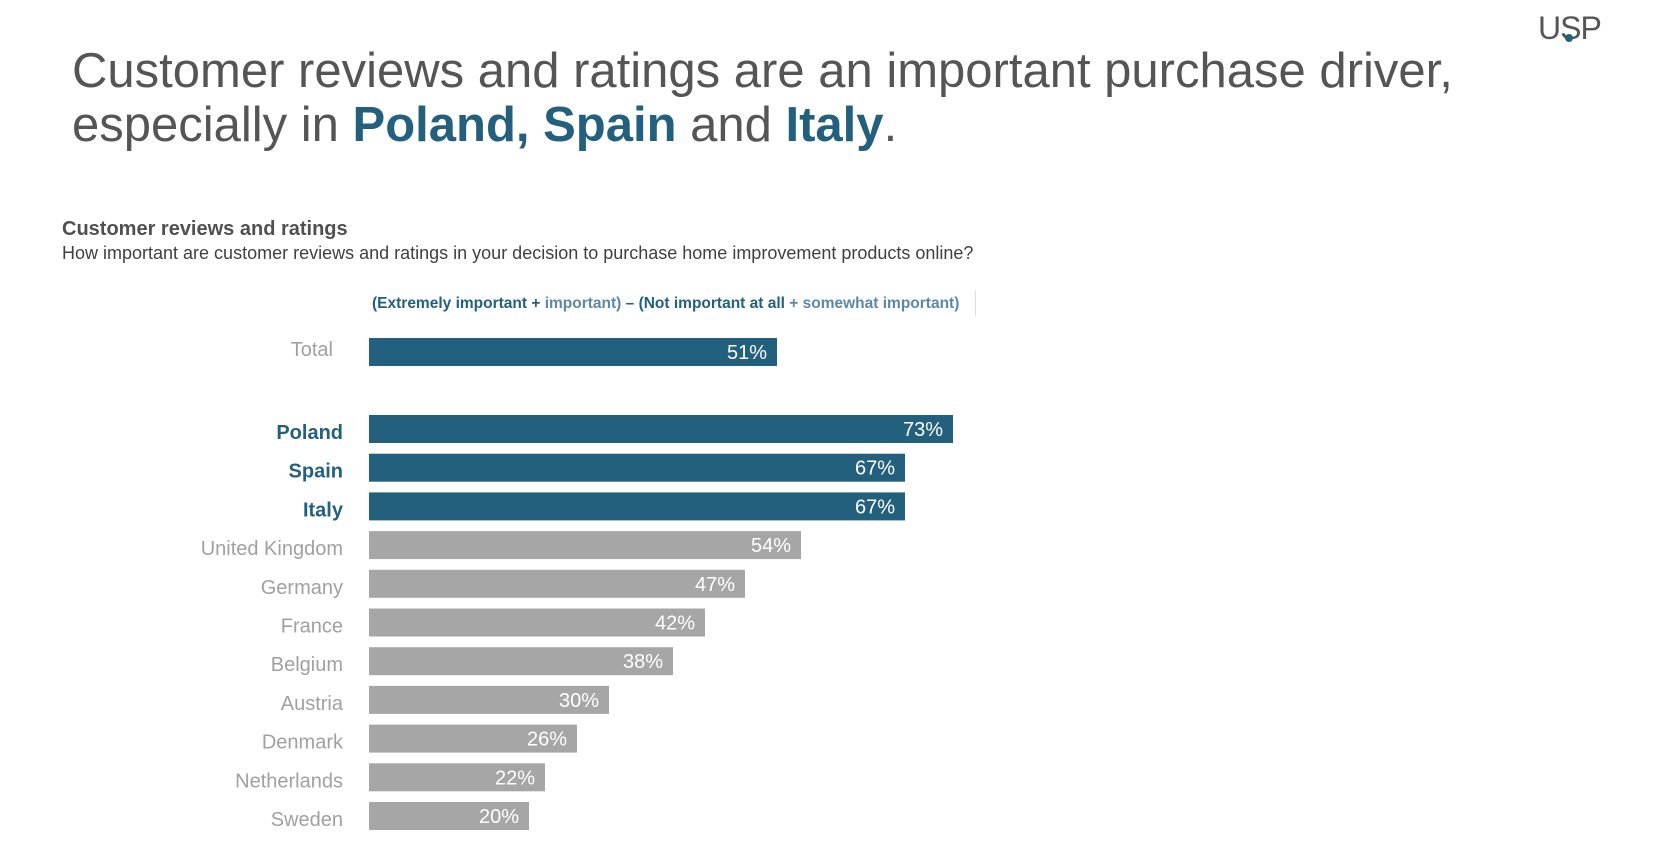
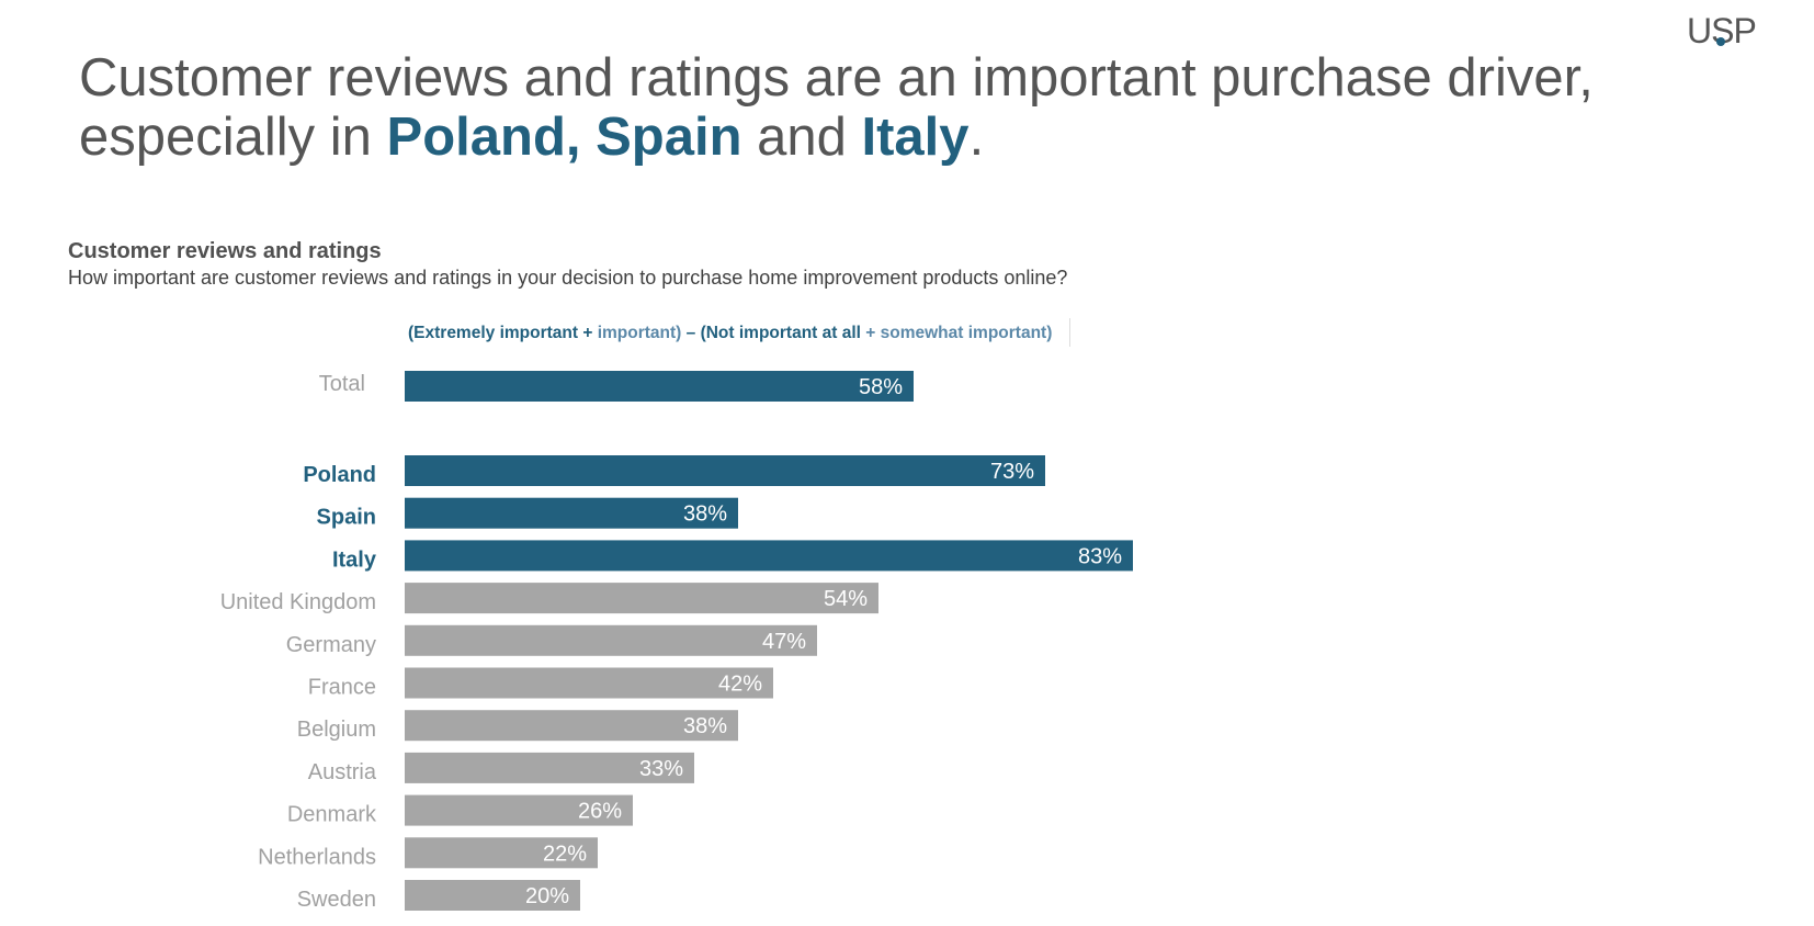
Total: 51% -> 58%
Spain: 67% -> 38%
Italy: 67% -> 83%
Austria: 30% -> 33%
